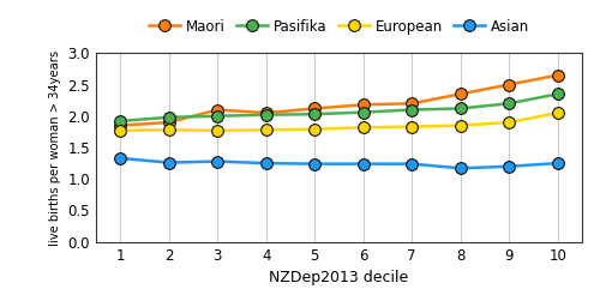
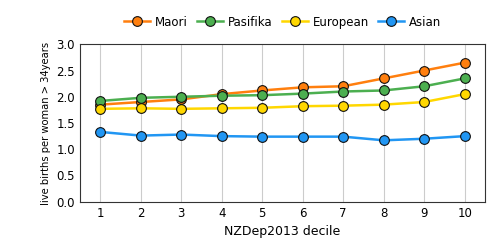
Maori/3: 2.10 -> 1.95
